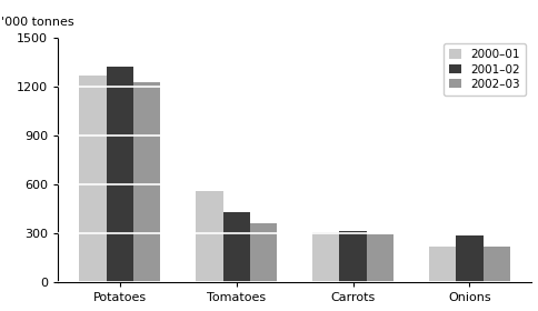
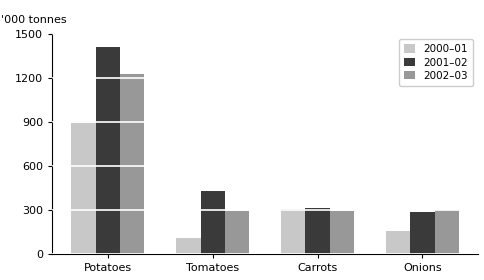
2000–01/Potatoes: 1270 -> 890
2001–02/Potatoes: 1320 -> 1410
2000–01/Tomatoes: 560 -> 110
2002–03/Tomatoes: 360 -> 290
2000–01/Onions: 220 -> 160
2002–03/Onions: 220 -> 300
